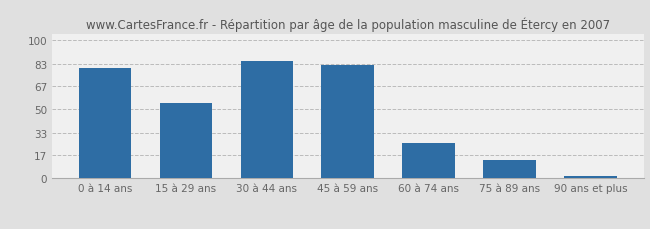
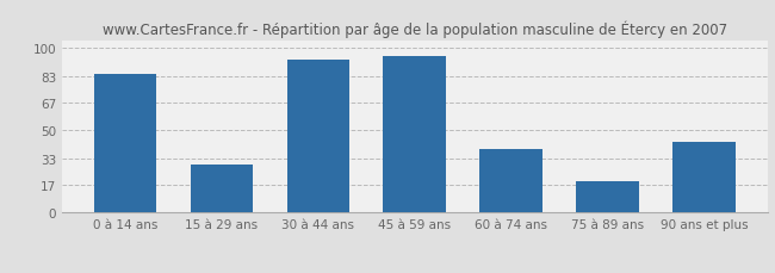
0 à 14 ans: 80 -> 84
15 à 29 ans: 55 -> 29
30 à 44 ans: 85 -> 93
45 à 59 ans: 82 -> 95
60 à 74 ans: 26 -> 39
75 à 89 ans: 13 -> 19
90 ans et plus: 2 -> 43
